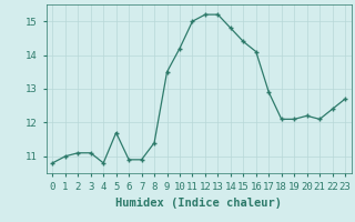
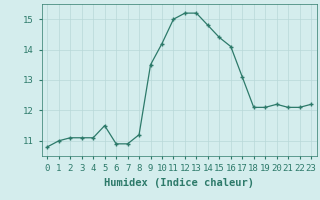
4: 10.8 -> 11.1
5: 11.7 -> 11.5
8: 11.4 -> 11.2
17: 12.9 -> 13.1
22: 12.4 -> 12.1
23: 12.7 -> 12.2
